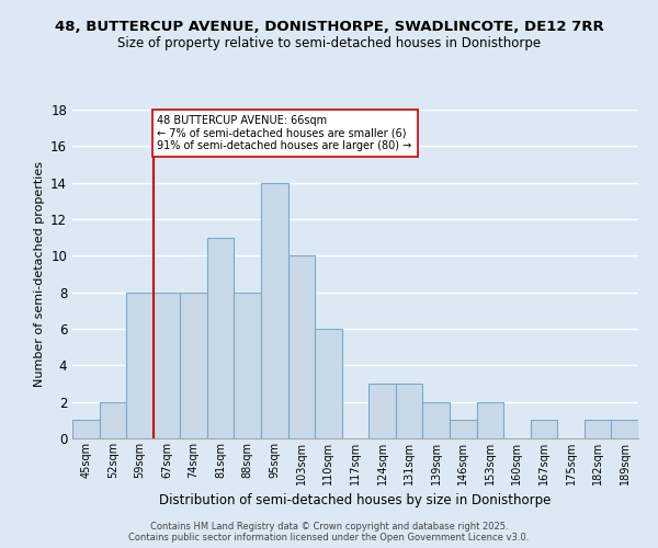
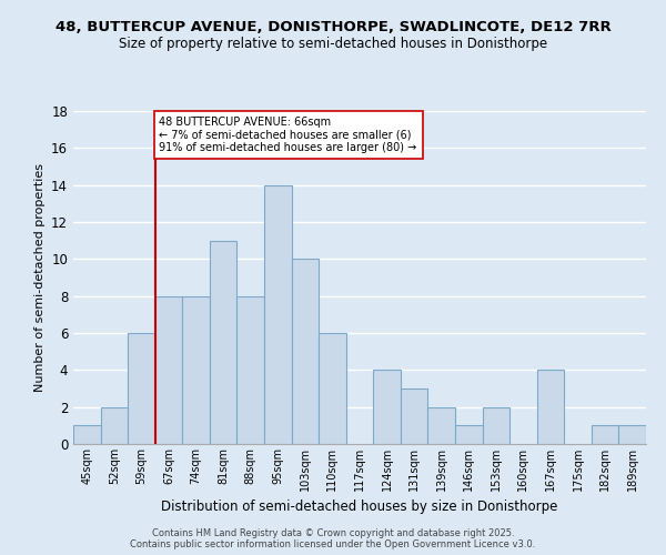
59sqm: 8 -> 6
124sqm: 3 -> 4
167sqm: 1 -> 4
